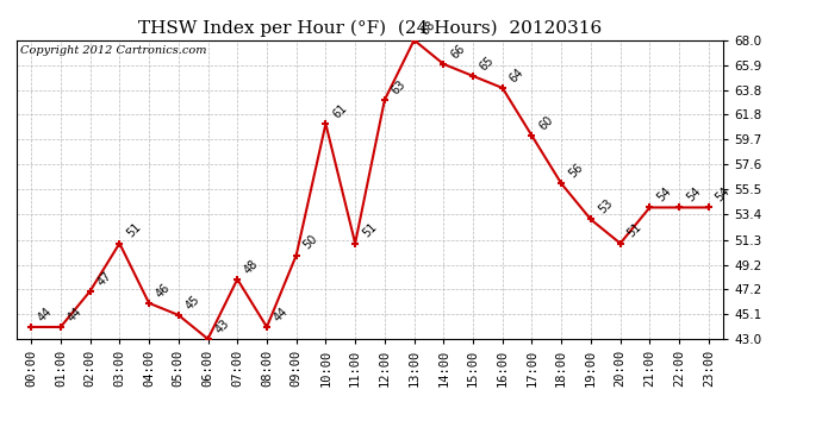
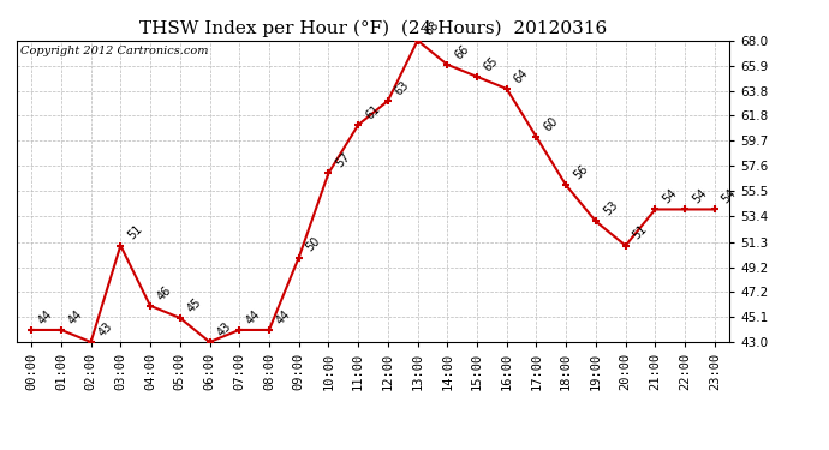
02:00: 47 -> 43
07:00: 48 -> 44
10:00: 61 -> 57
11:00: 51 -> 61
